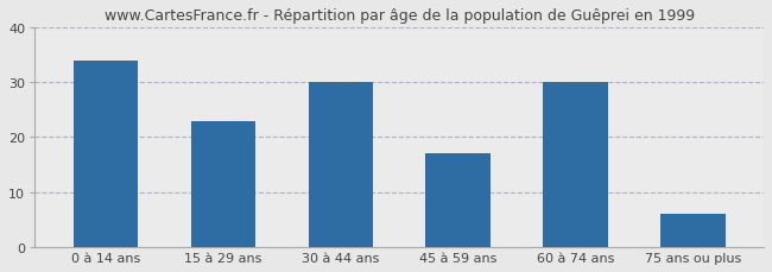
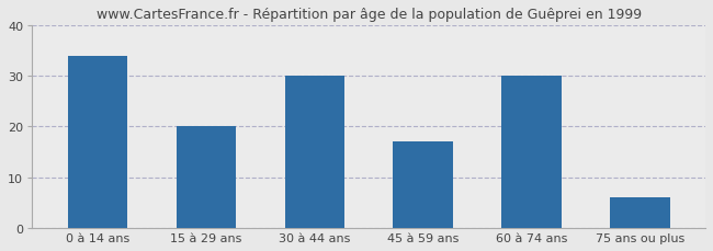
15 à 29 ans: 23 -> 20
